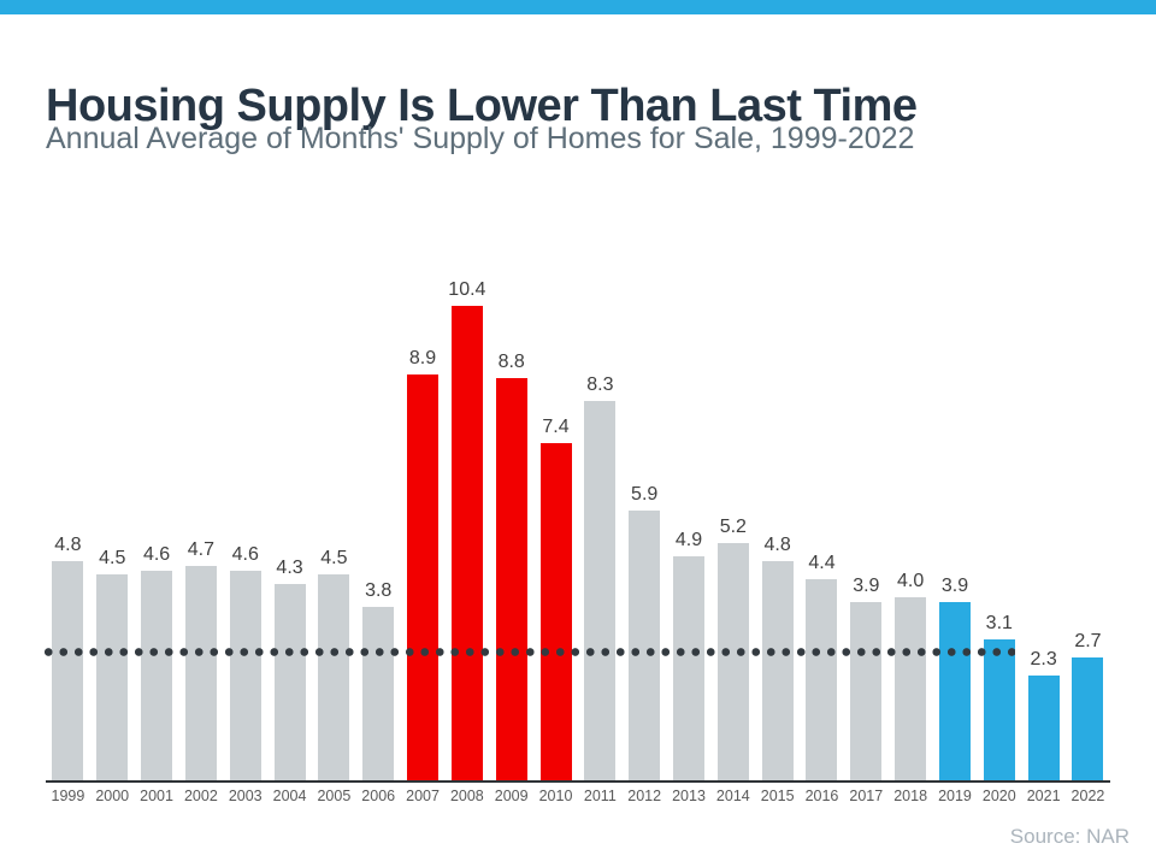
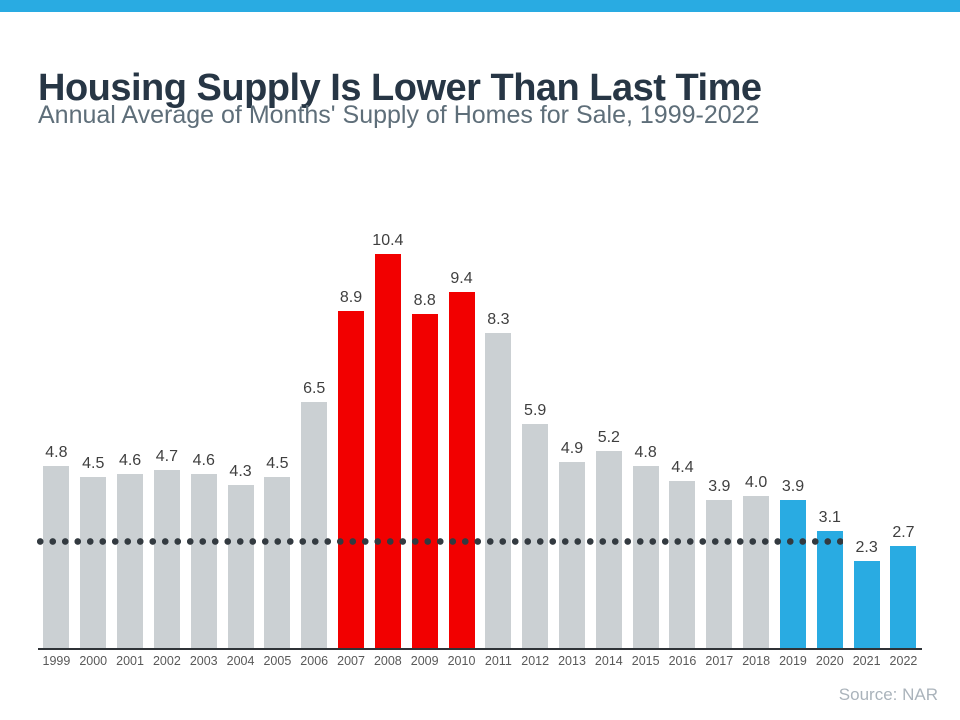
2006: 3.8 -> 6.5
2010: 7.4 -> 9.4
